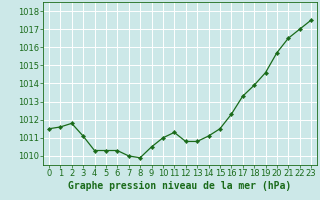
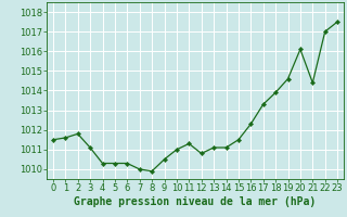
13: 1010.8 -> 1011.1
20: 1015.7 -> 1016.1
21: 1016.5 -> 1014.4
